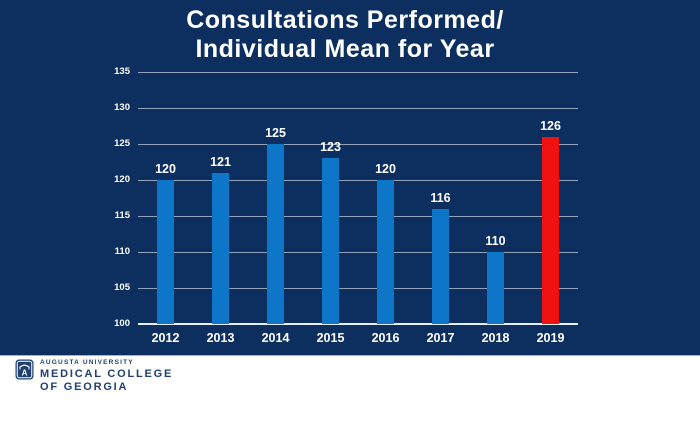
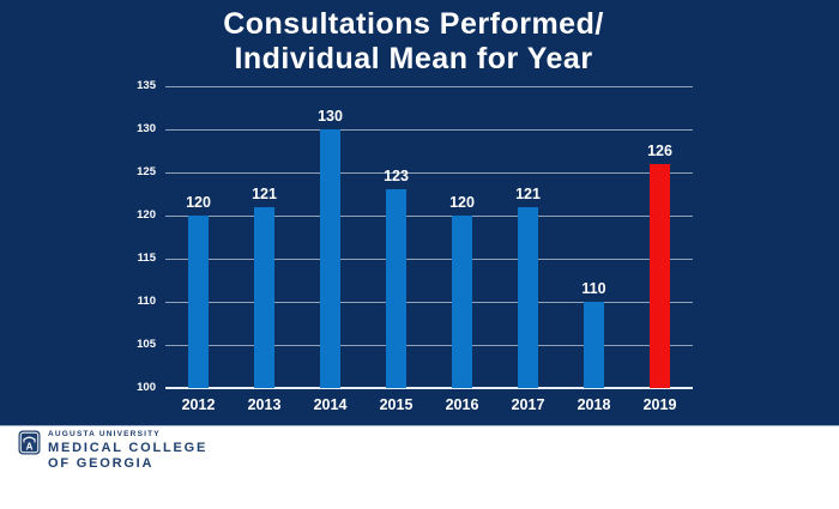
2014: 125 -> 130
2017: 116 -> 121
